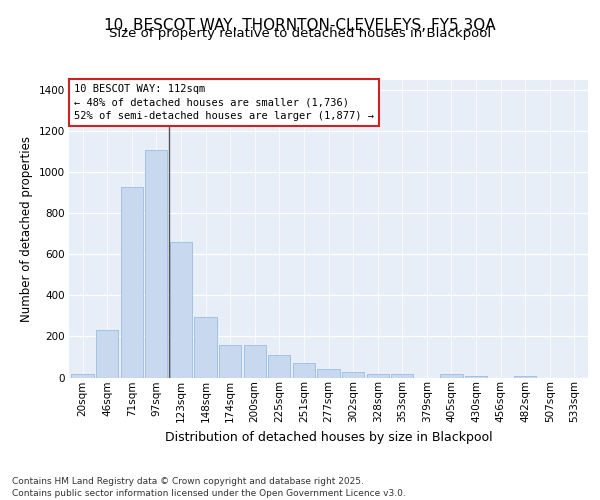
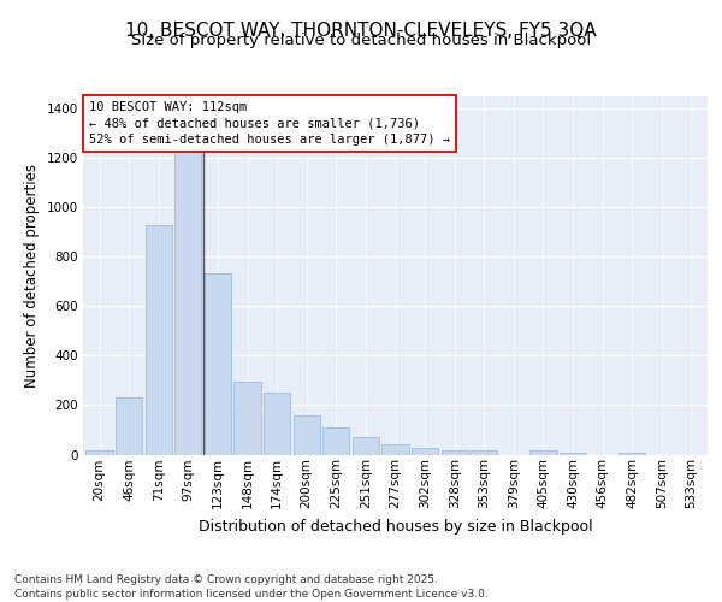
97sqm: 1110 -> 1225
123sqm: 660 -> 735
174sqm: 160 -> 250
